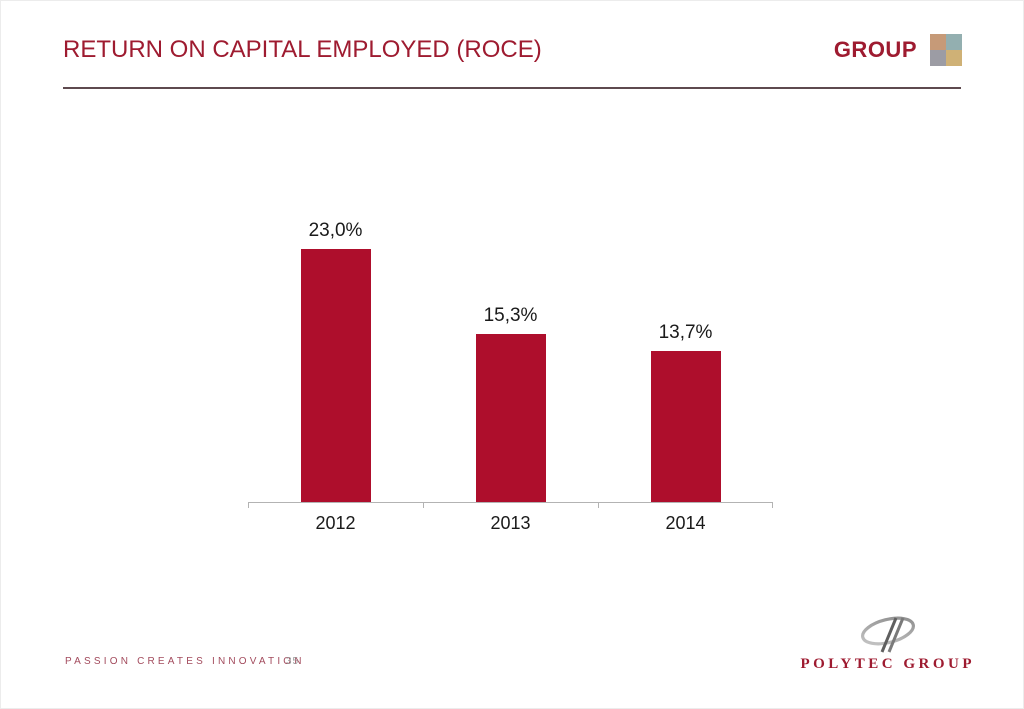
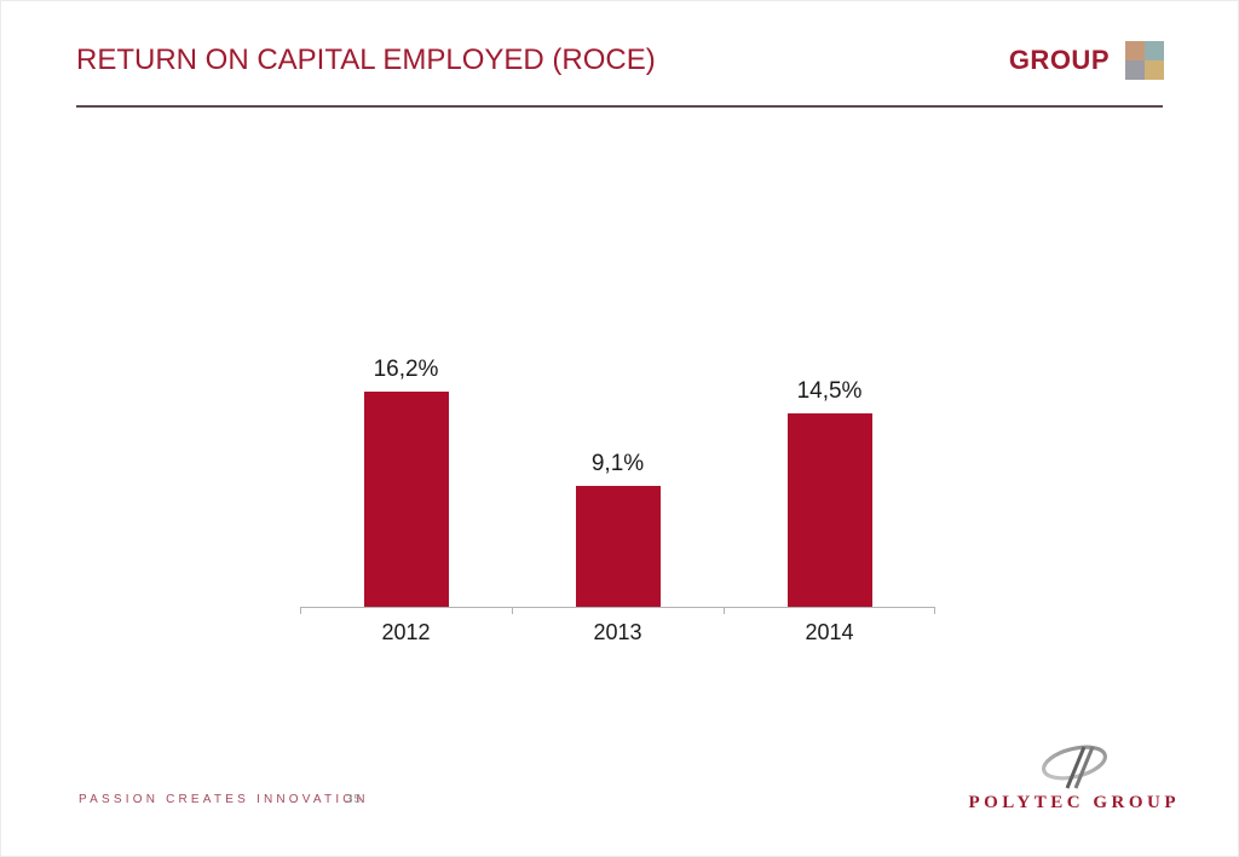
2012: 23,0% -> 16,2%
2013: 15,3% -> 9,1%
2014: 13,7% -> 14,5%
